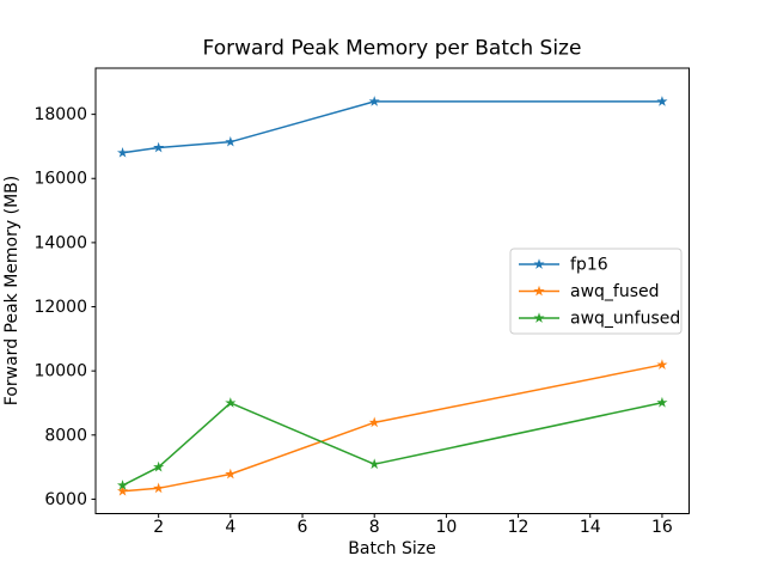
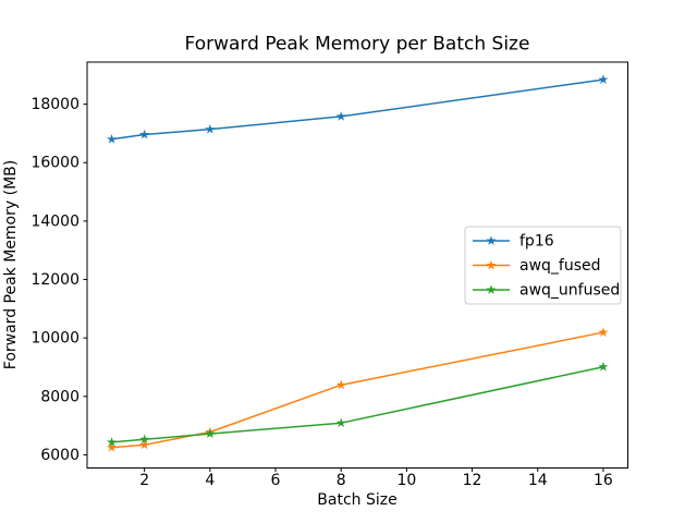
awq_unfused/2: 7000 -> 6500
awq_unfused/4: 9000 -> 6700
fp16/8: 18400 -> 17600
fp16/16: 18400 -> 18800
